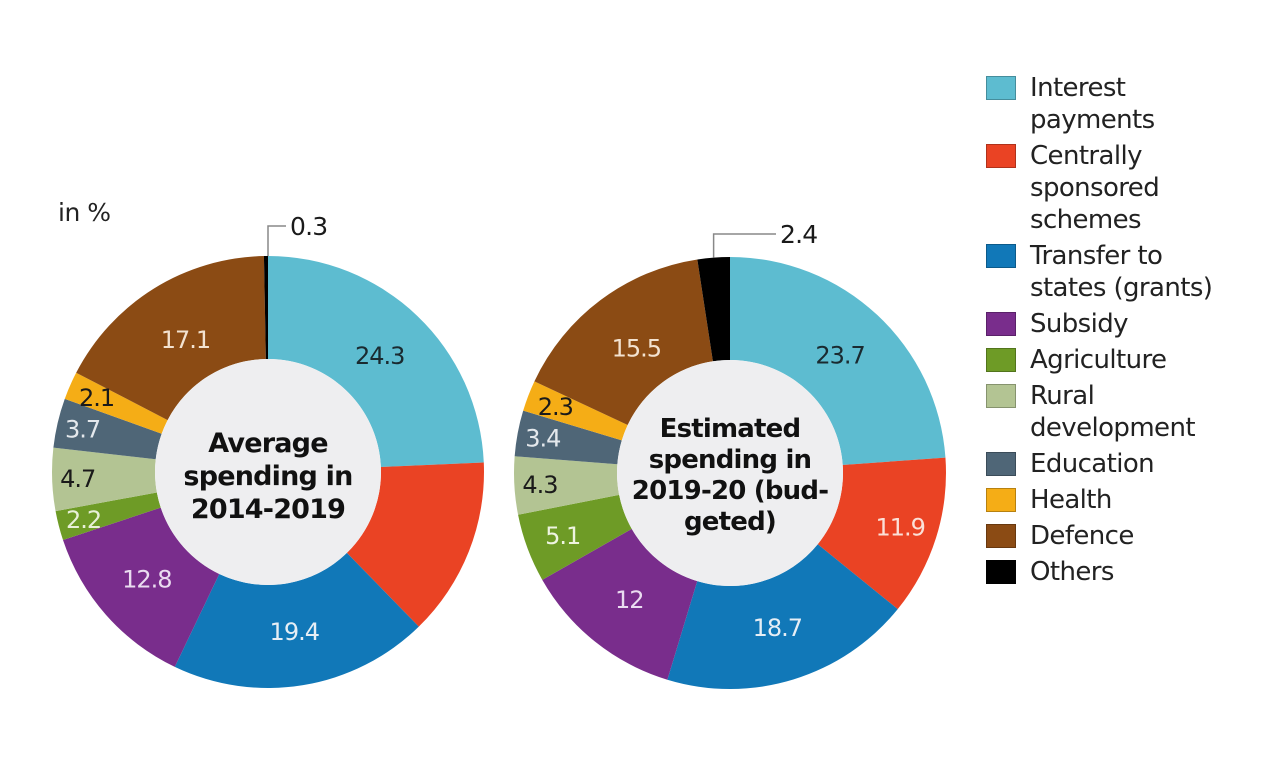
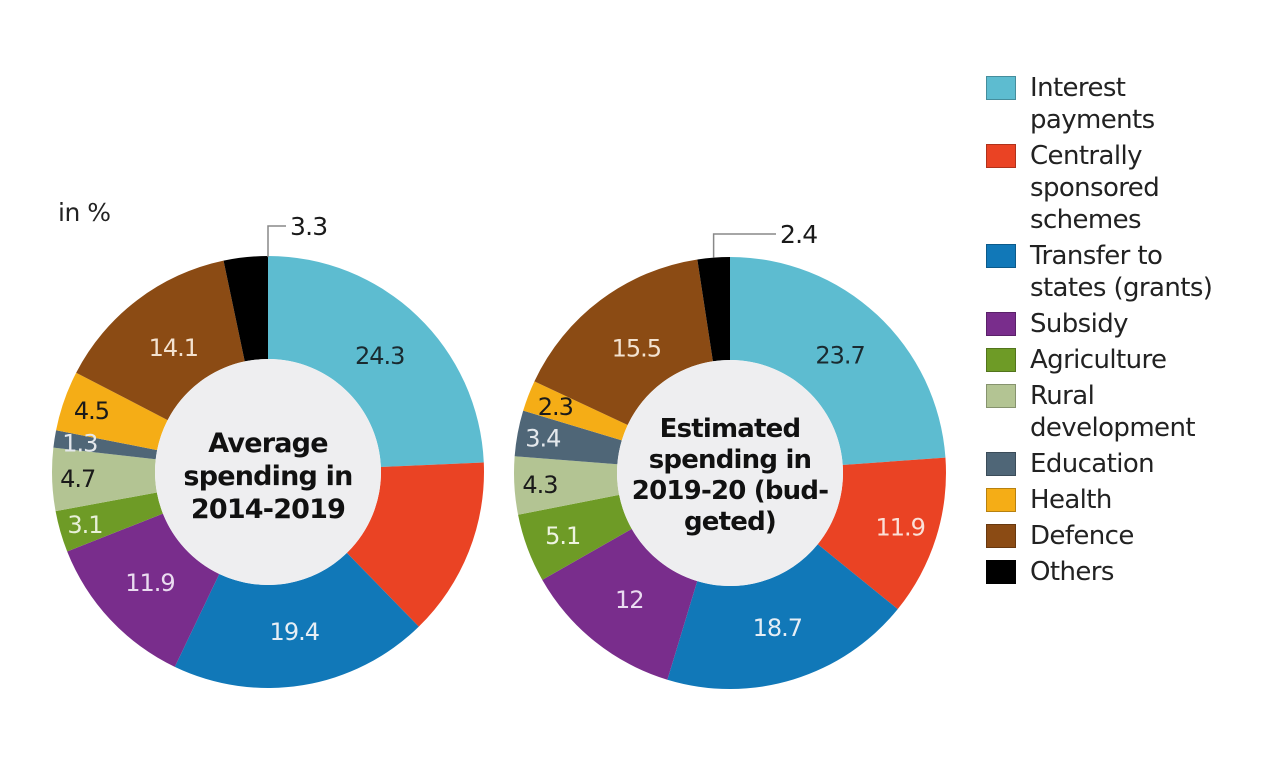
Average spending in 2014-2019/Subsidy: 12.8 -> 11.9
Average spending in 2014-2019/Agriculture: 2.2 -> 3.1
Average spending in 2014-2019/Education: 3.7 -> 1.3
Average spending in 2014-2019/Health: 2.1 -> 4.5
Average spending in 2014-2019/Defence: 17.1 -> 14.1
Average spending in 2014-2019/Others: 0.3 -> 3.3
